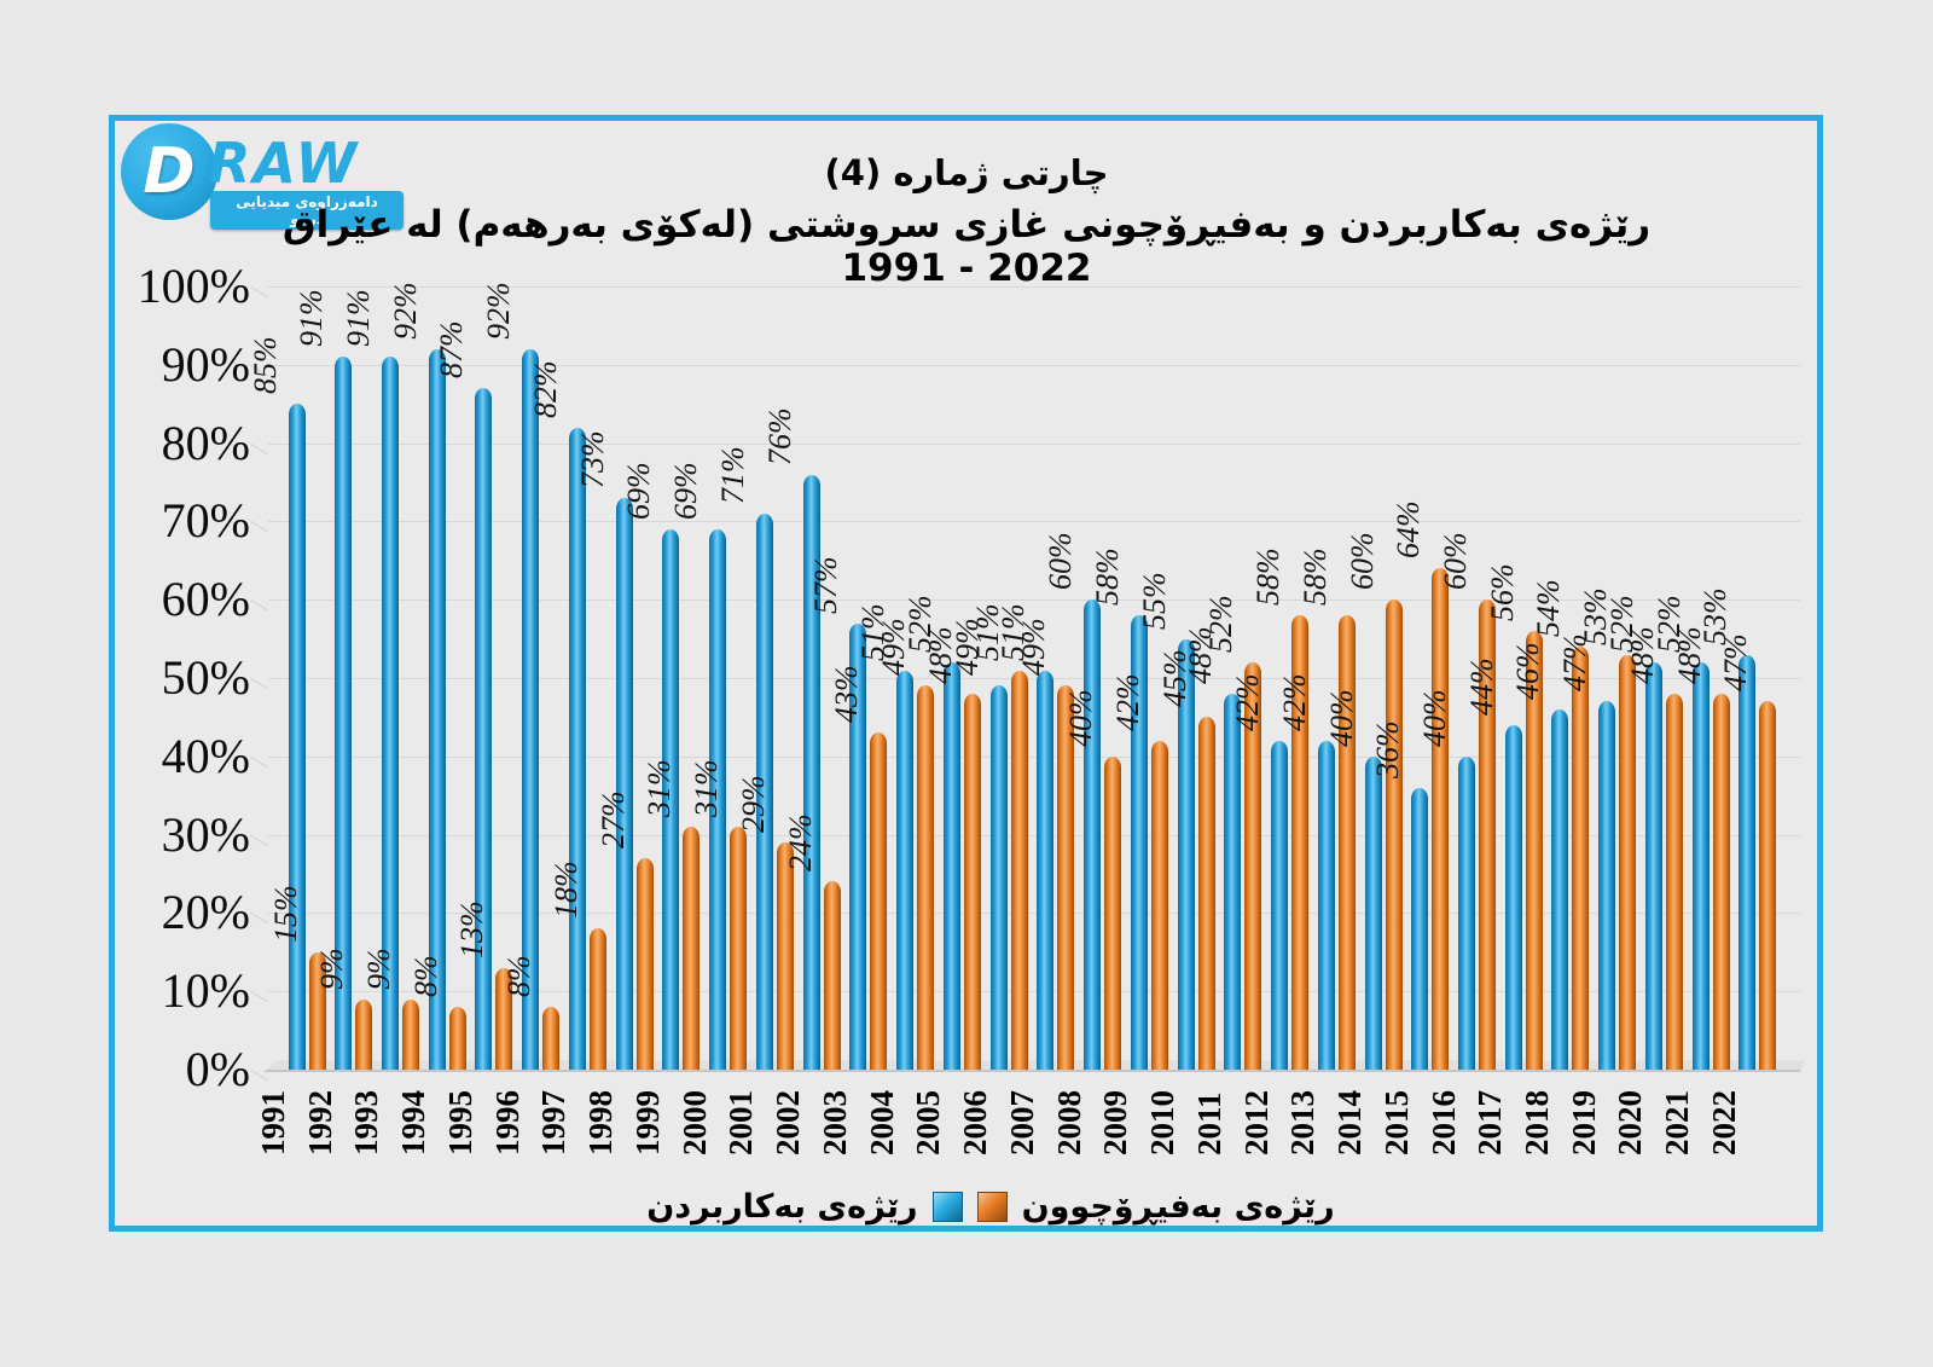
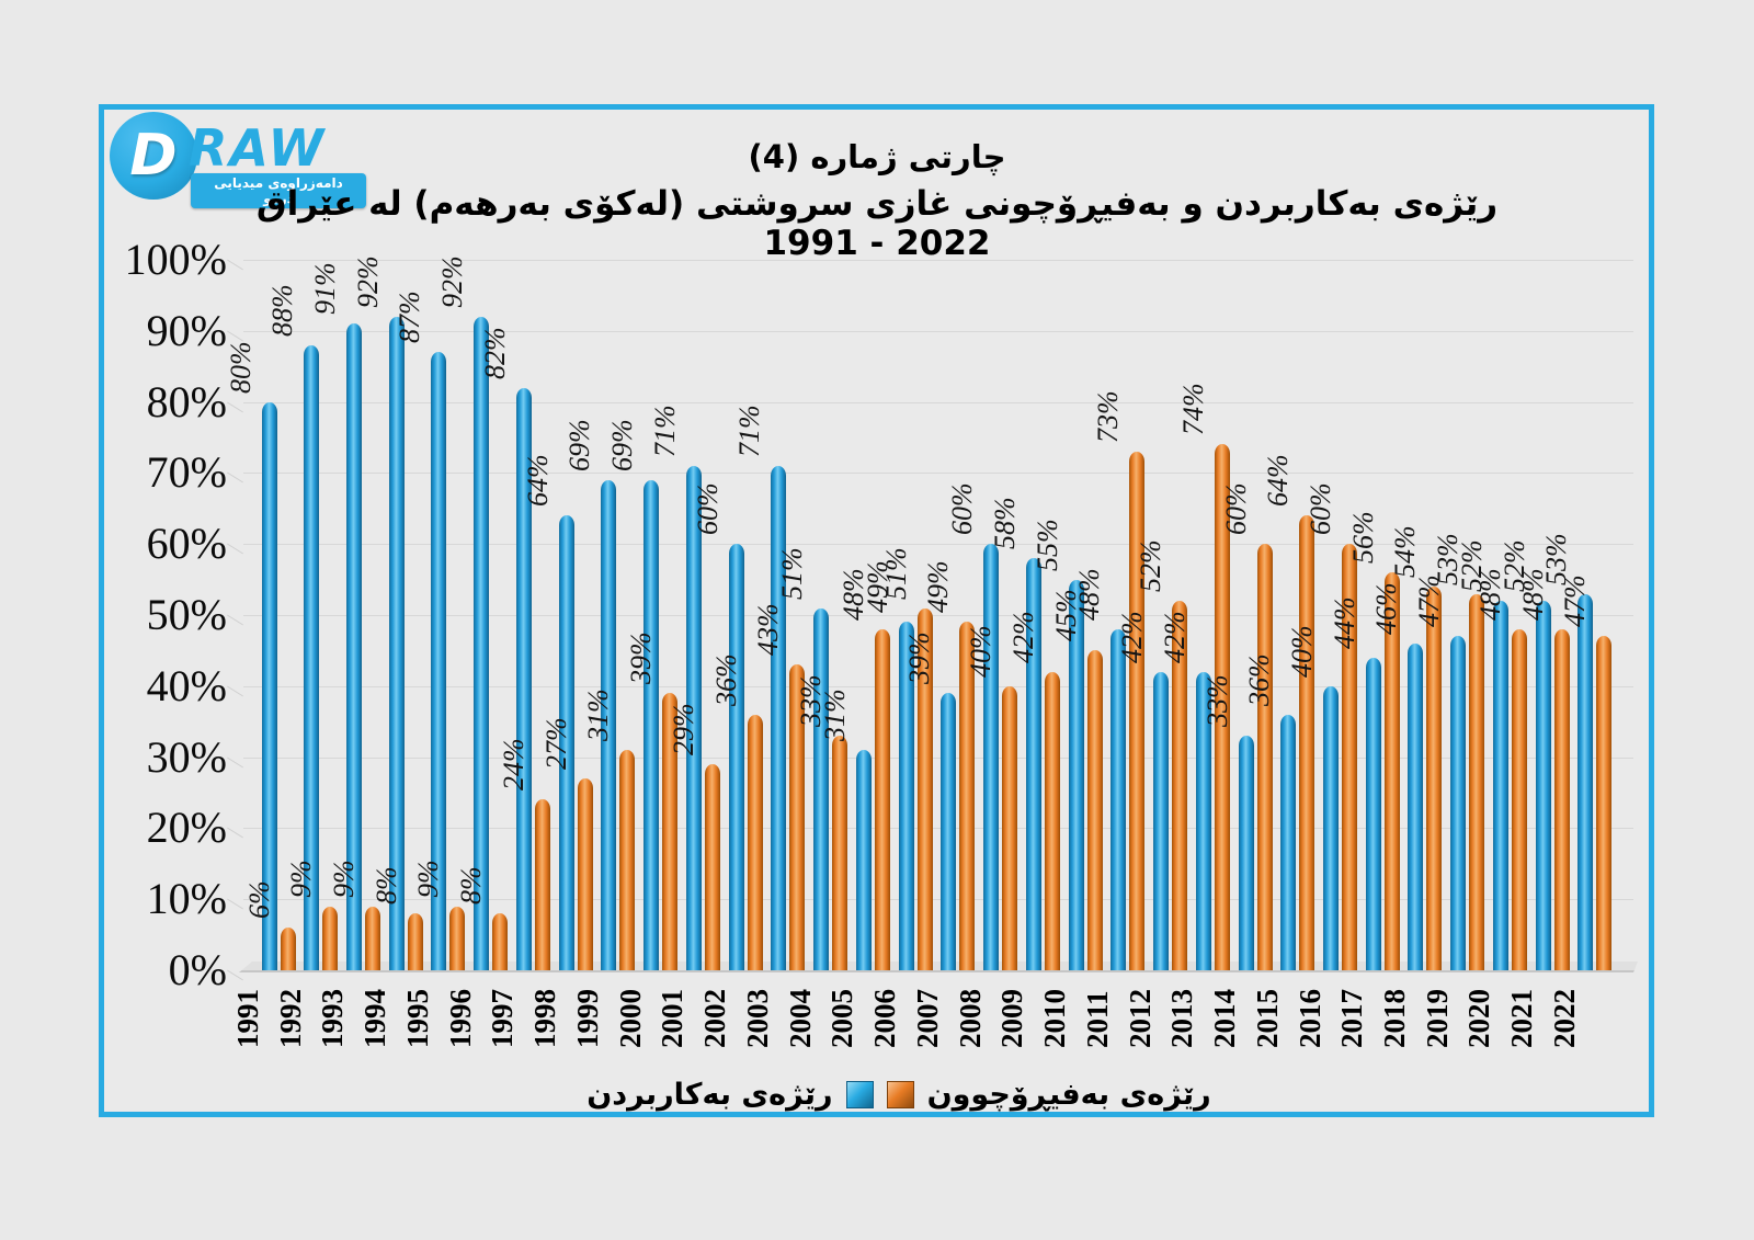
رێژەی بەکاربردن/1991: 85% -> 80%
رێژەی بەفیڕۆچوون/1991: 15% -> 6%
رێژەی بەکاربردن/1992: 91% -> 88%
رێژەی بەفیڕۆچوون/1995: 13% -> 9%
رێژەی بەفیڕۆچوون/1997: 18% -> 24%
رێژەی بەکاربردن/1998: 73% -> 64%
رێژەی بەفیڕۆچوون/2000: 31% -> 39%
رێژەی بەکاربردن/2002: 76% -> 60%
رێژەی بەفیڕۆچوون/2002: 24% -> 36%
رێژەی بەکاربردن/2003: 57% -> 71%
رێژەی بەفیڕۆچوون/2004: 49% -> 33%
رێژەی بەکاربردن/2005: 52% -> 31%
رێژەی بەکاربردن/2007: 51% -> 39%
رێژەی بەفیڕۆچوون/2011: 52% -> 73%
رێژەی بەفیڕۆچوون/2012: 58% -> 52%
رێژەی بەفیڕۆچوون/2013: 58% -> 74%
رێژەی بەکاربردن/2014: 40% -> 33%
